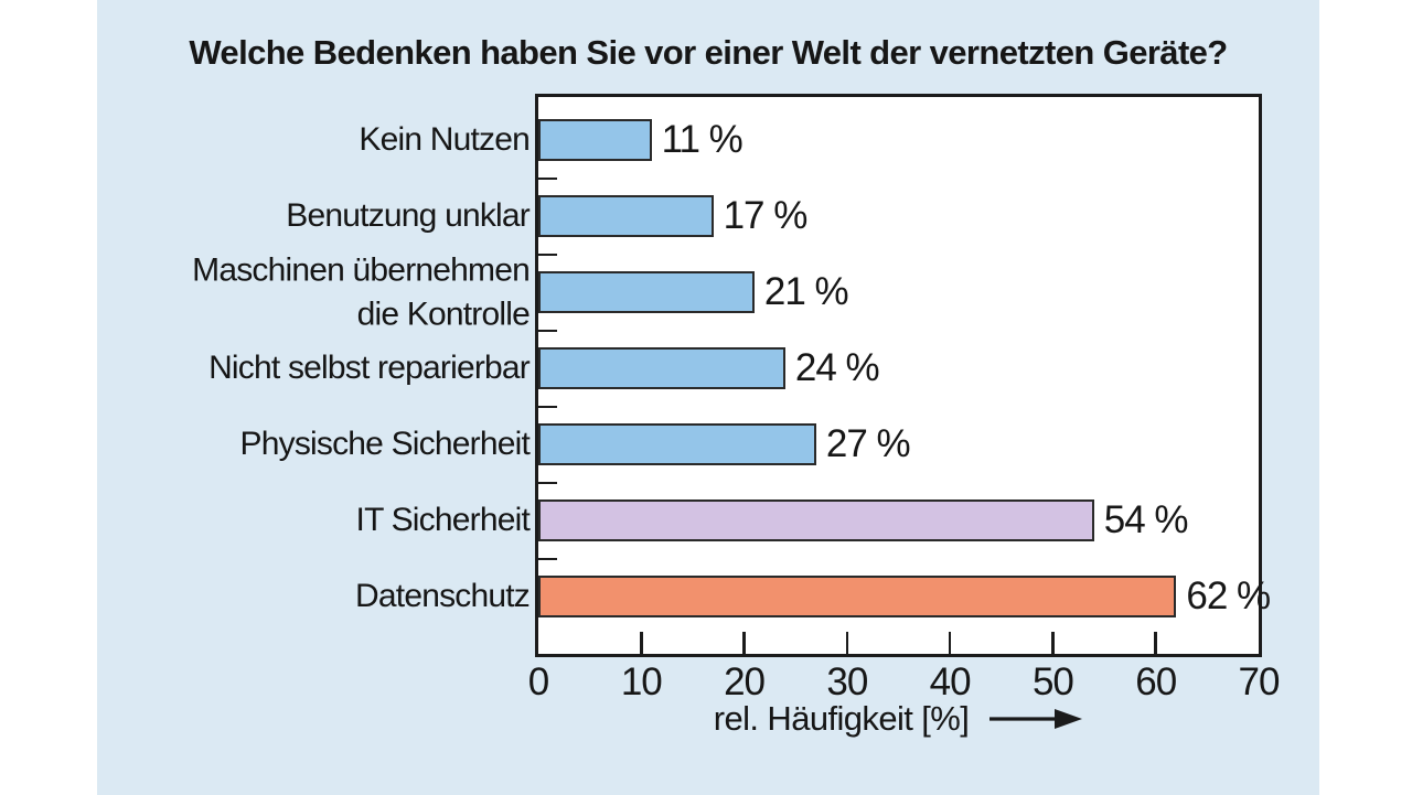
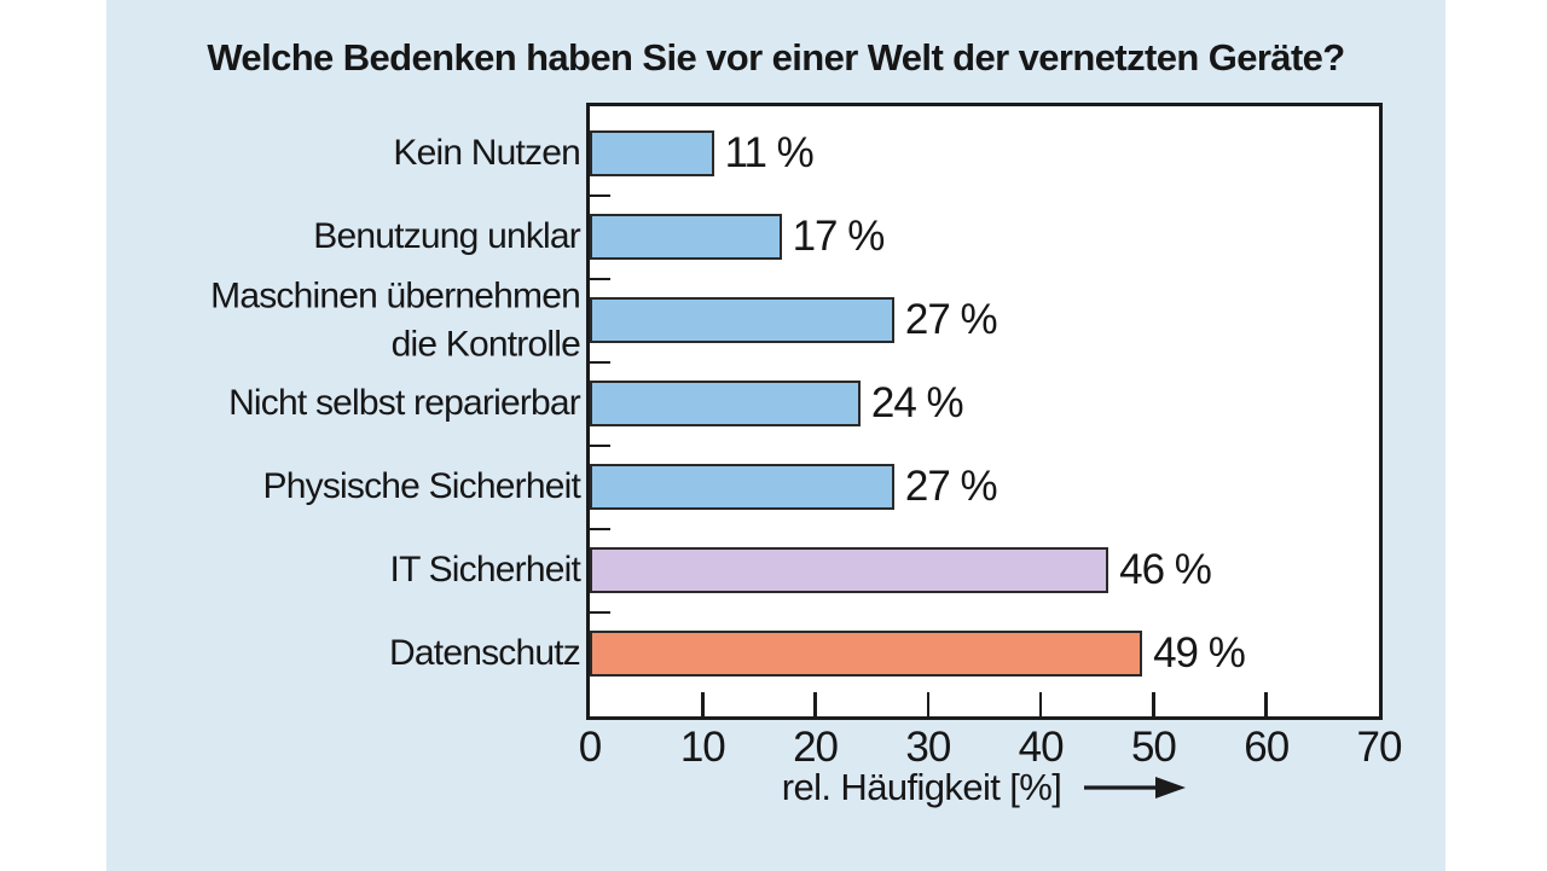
Maschinen übernehmen die Kontrolle: 21 -> 27
IT Sicherheit: 54 -> 46
Datenschutz: 62 -> 49
